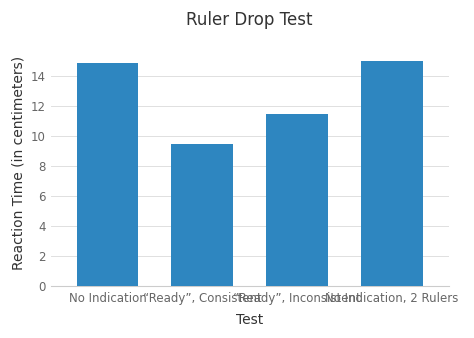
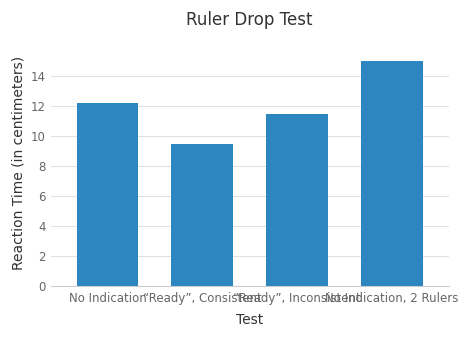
No Indication: 14.9 -> 12.2
